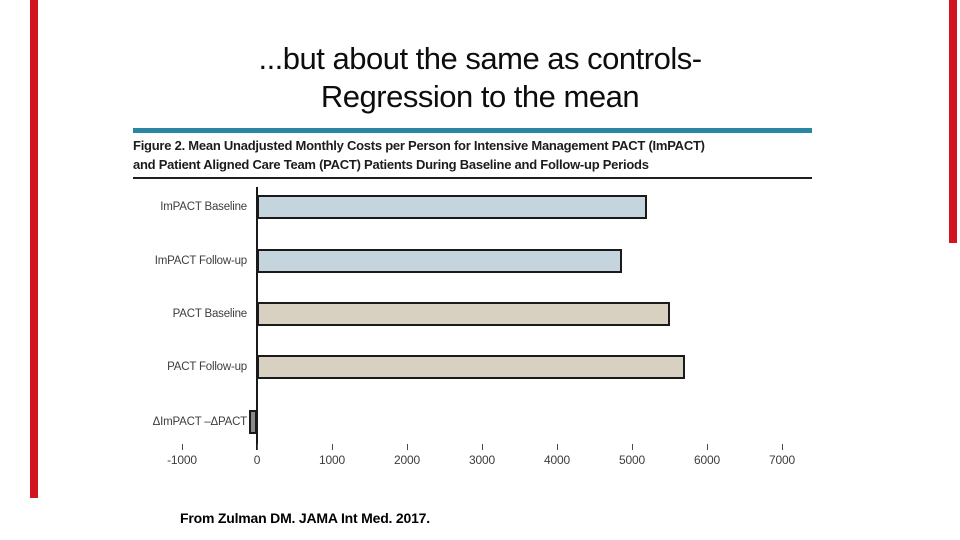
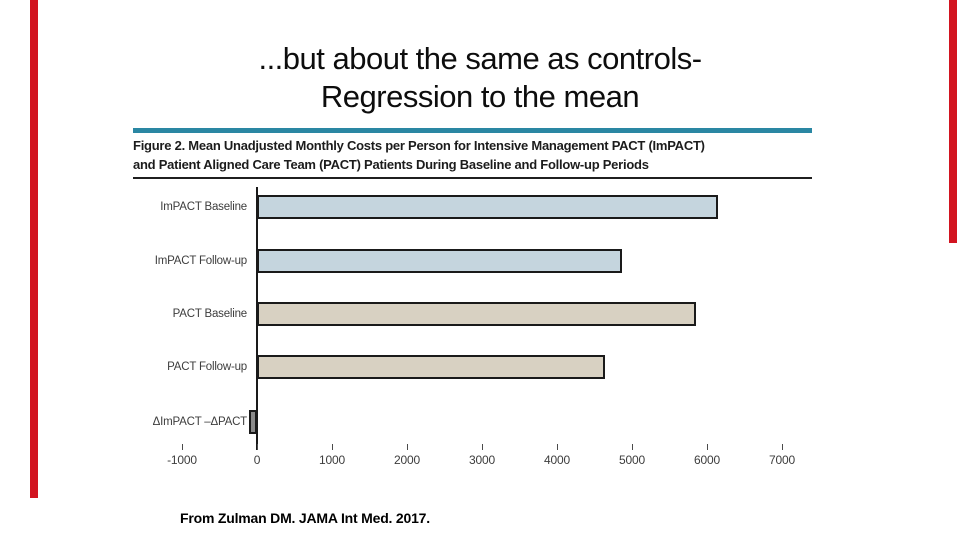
ImPACT Baseline: 5200 -> 6200
PACT Baseline: 5500 -> 5800
PACT Follow-up: 5700 -> 4600
